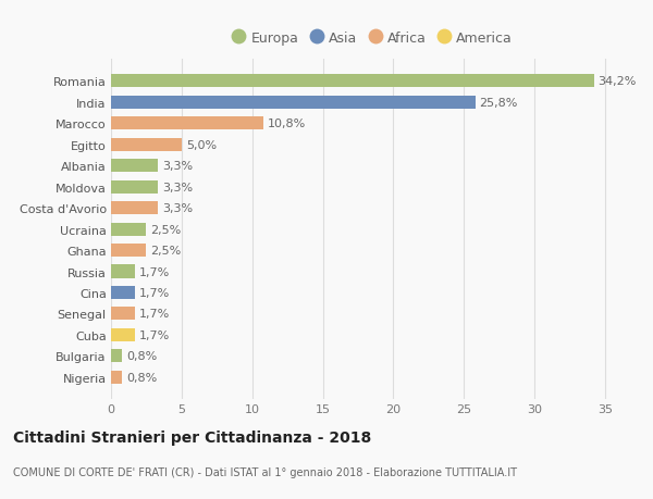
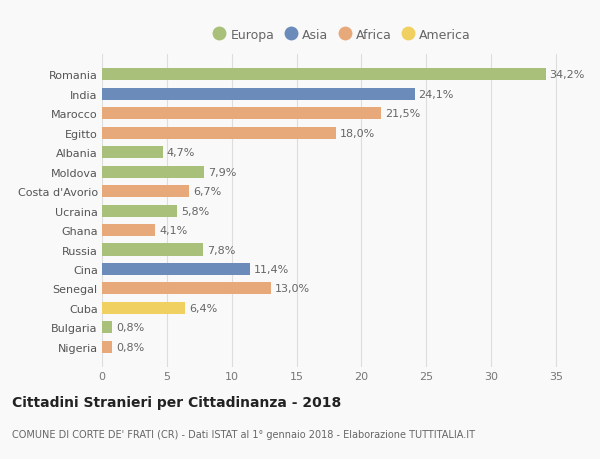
India: 25,8% -> 24,1%
Marocco: 10,8% -> 21,5%
Egitto: 5,0% -> 18,0%
Albania: 3,3% -> 4,7%
Moldova: 3,3% -> 7,9%
Costa d'Avorio: 3,3% -> 6,7%
Ucraina: 2,5% -> 5,8%
Ghana: 2,5% -> 4,1%
Russia: 1,7% -> 7,8%
Cina: 1,7% -> 11,4%
Senegal: 1,7% -> 13,0%
Cuba: 1,7% -> 6,4%
